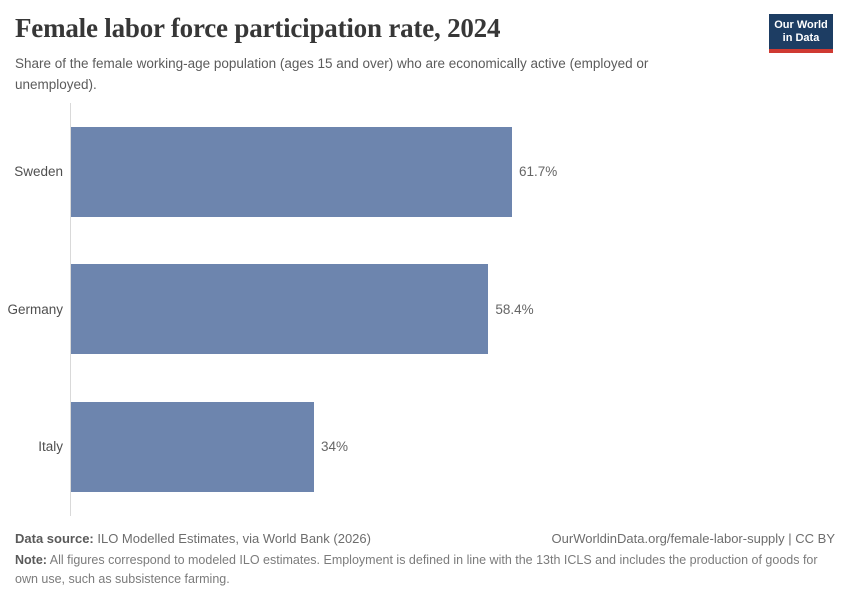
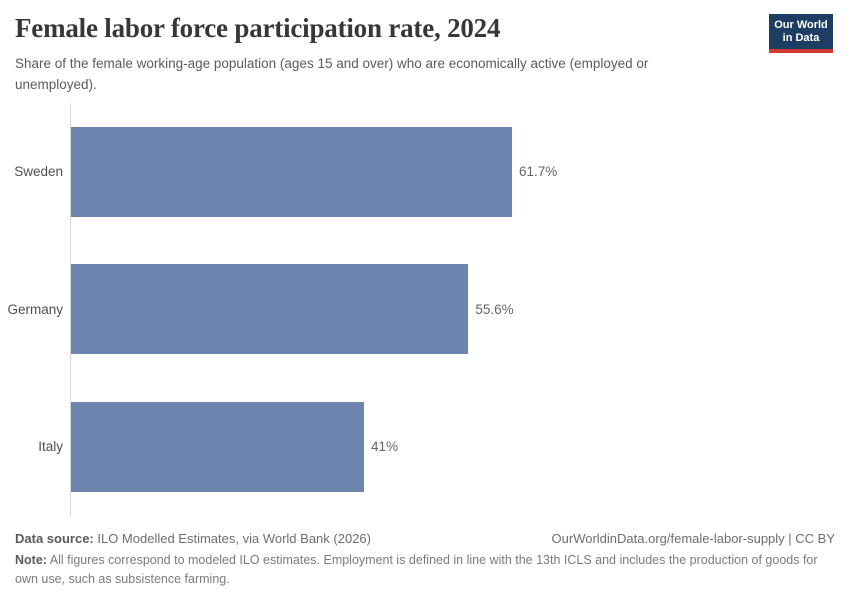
Germany: 58.4% -> 55.6%
Italy: 34% -> 41%
